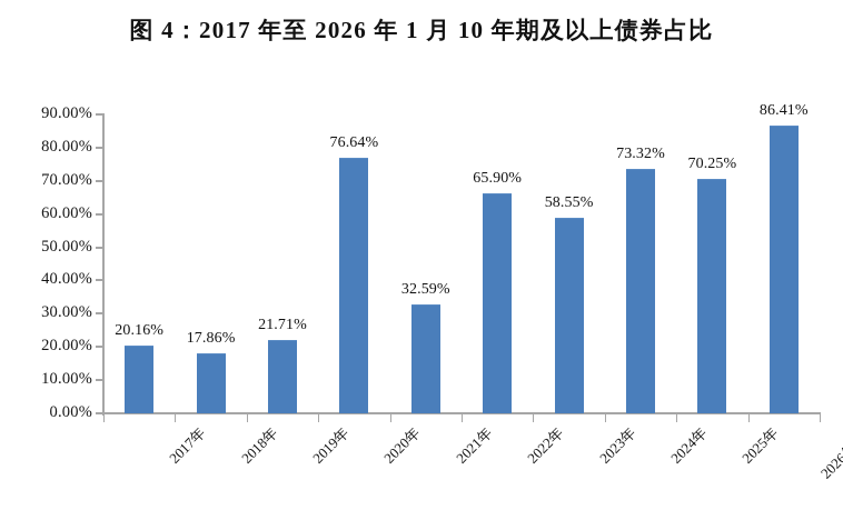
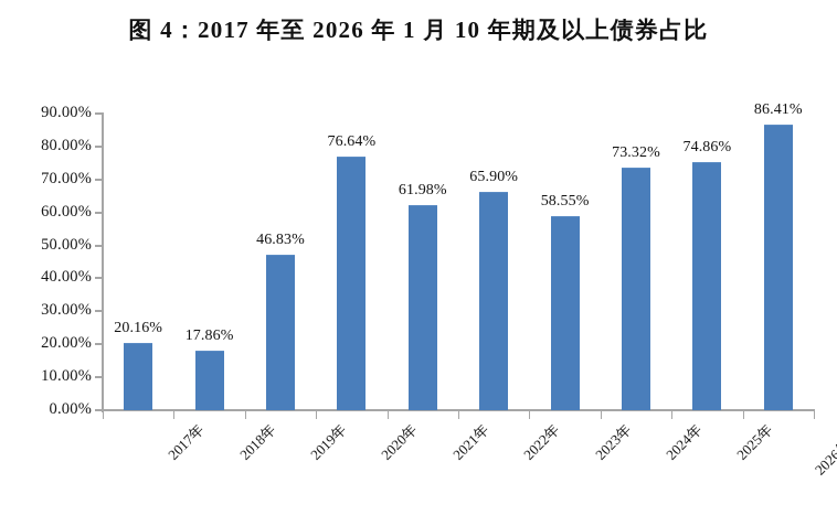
2019年: 21.71% -> 46.83%
2021年: 32.59% -> 61.98%
2025年: 70.25% -> 74.86%
